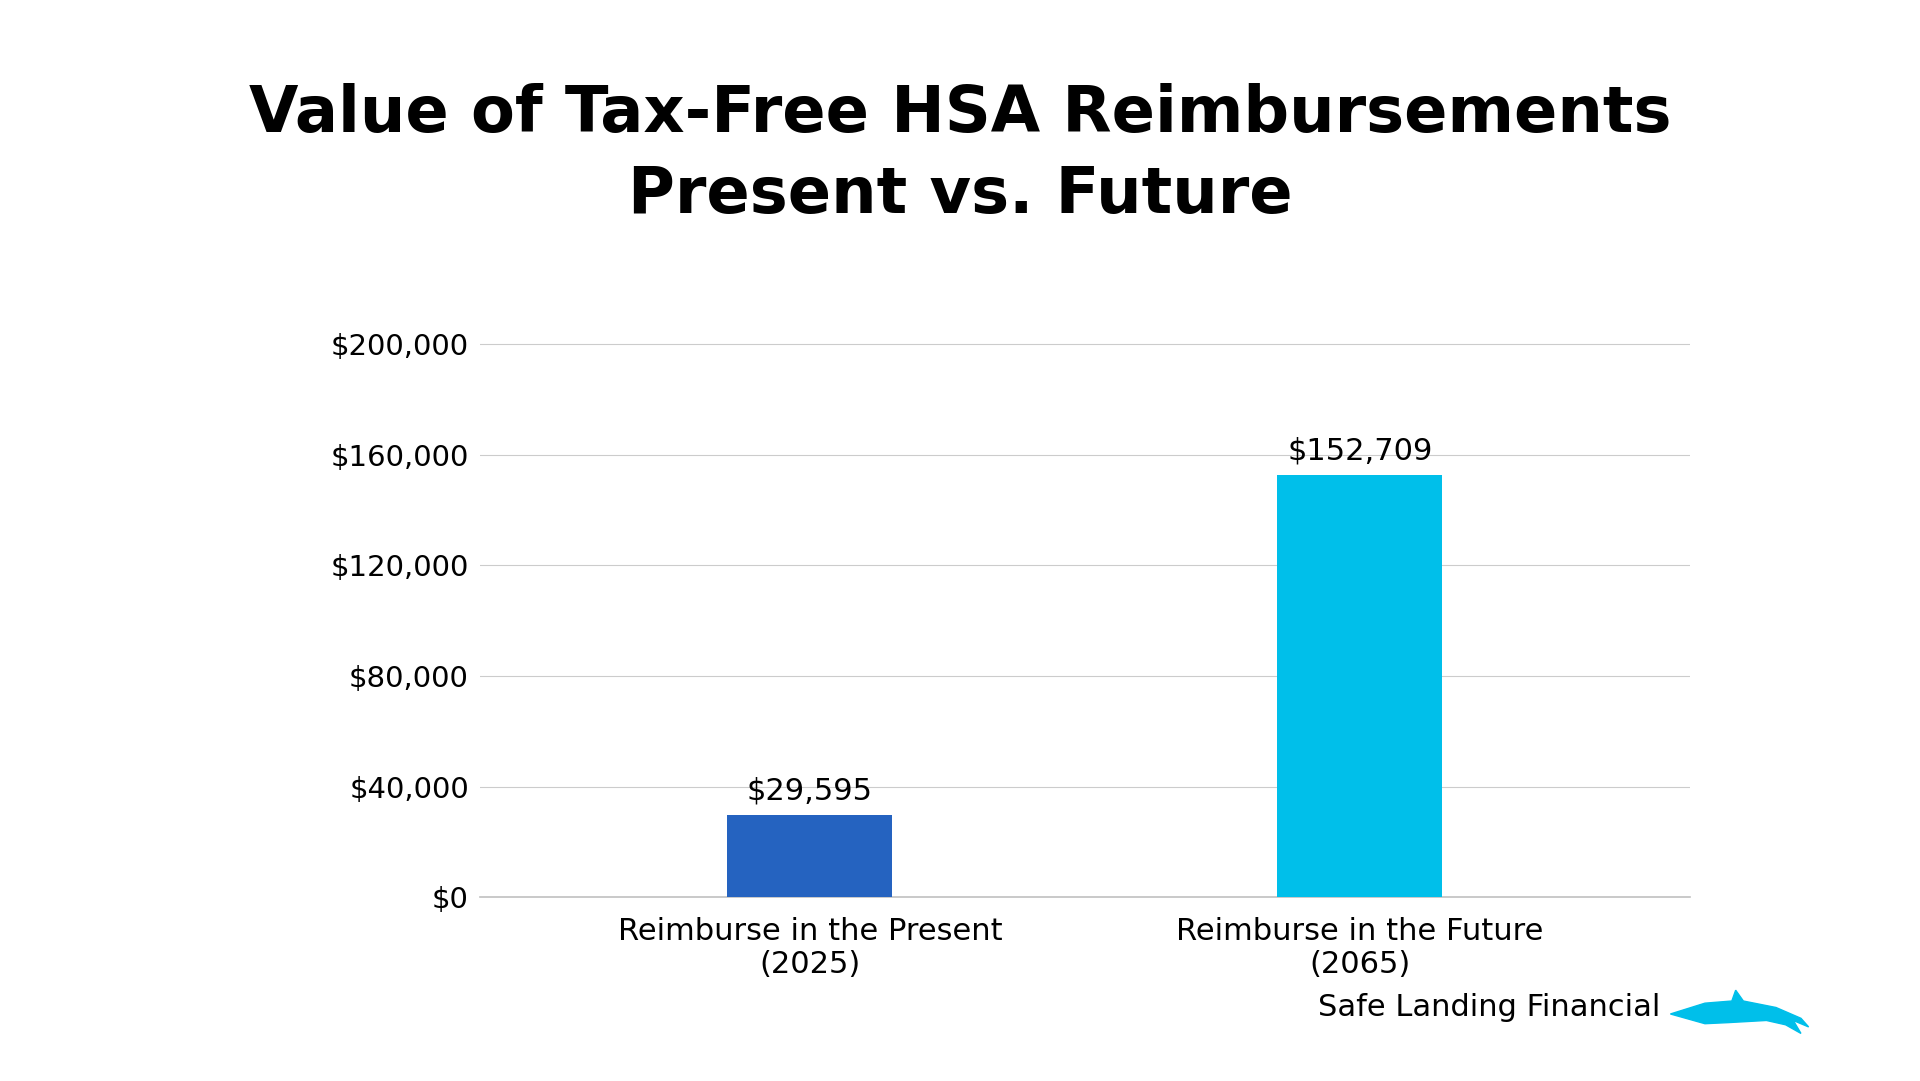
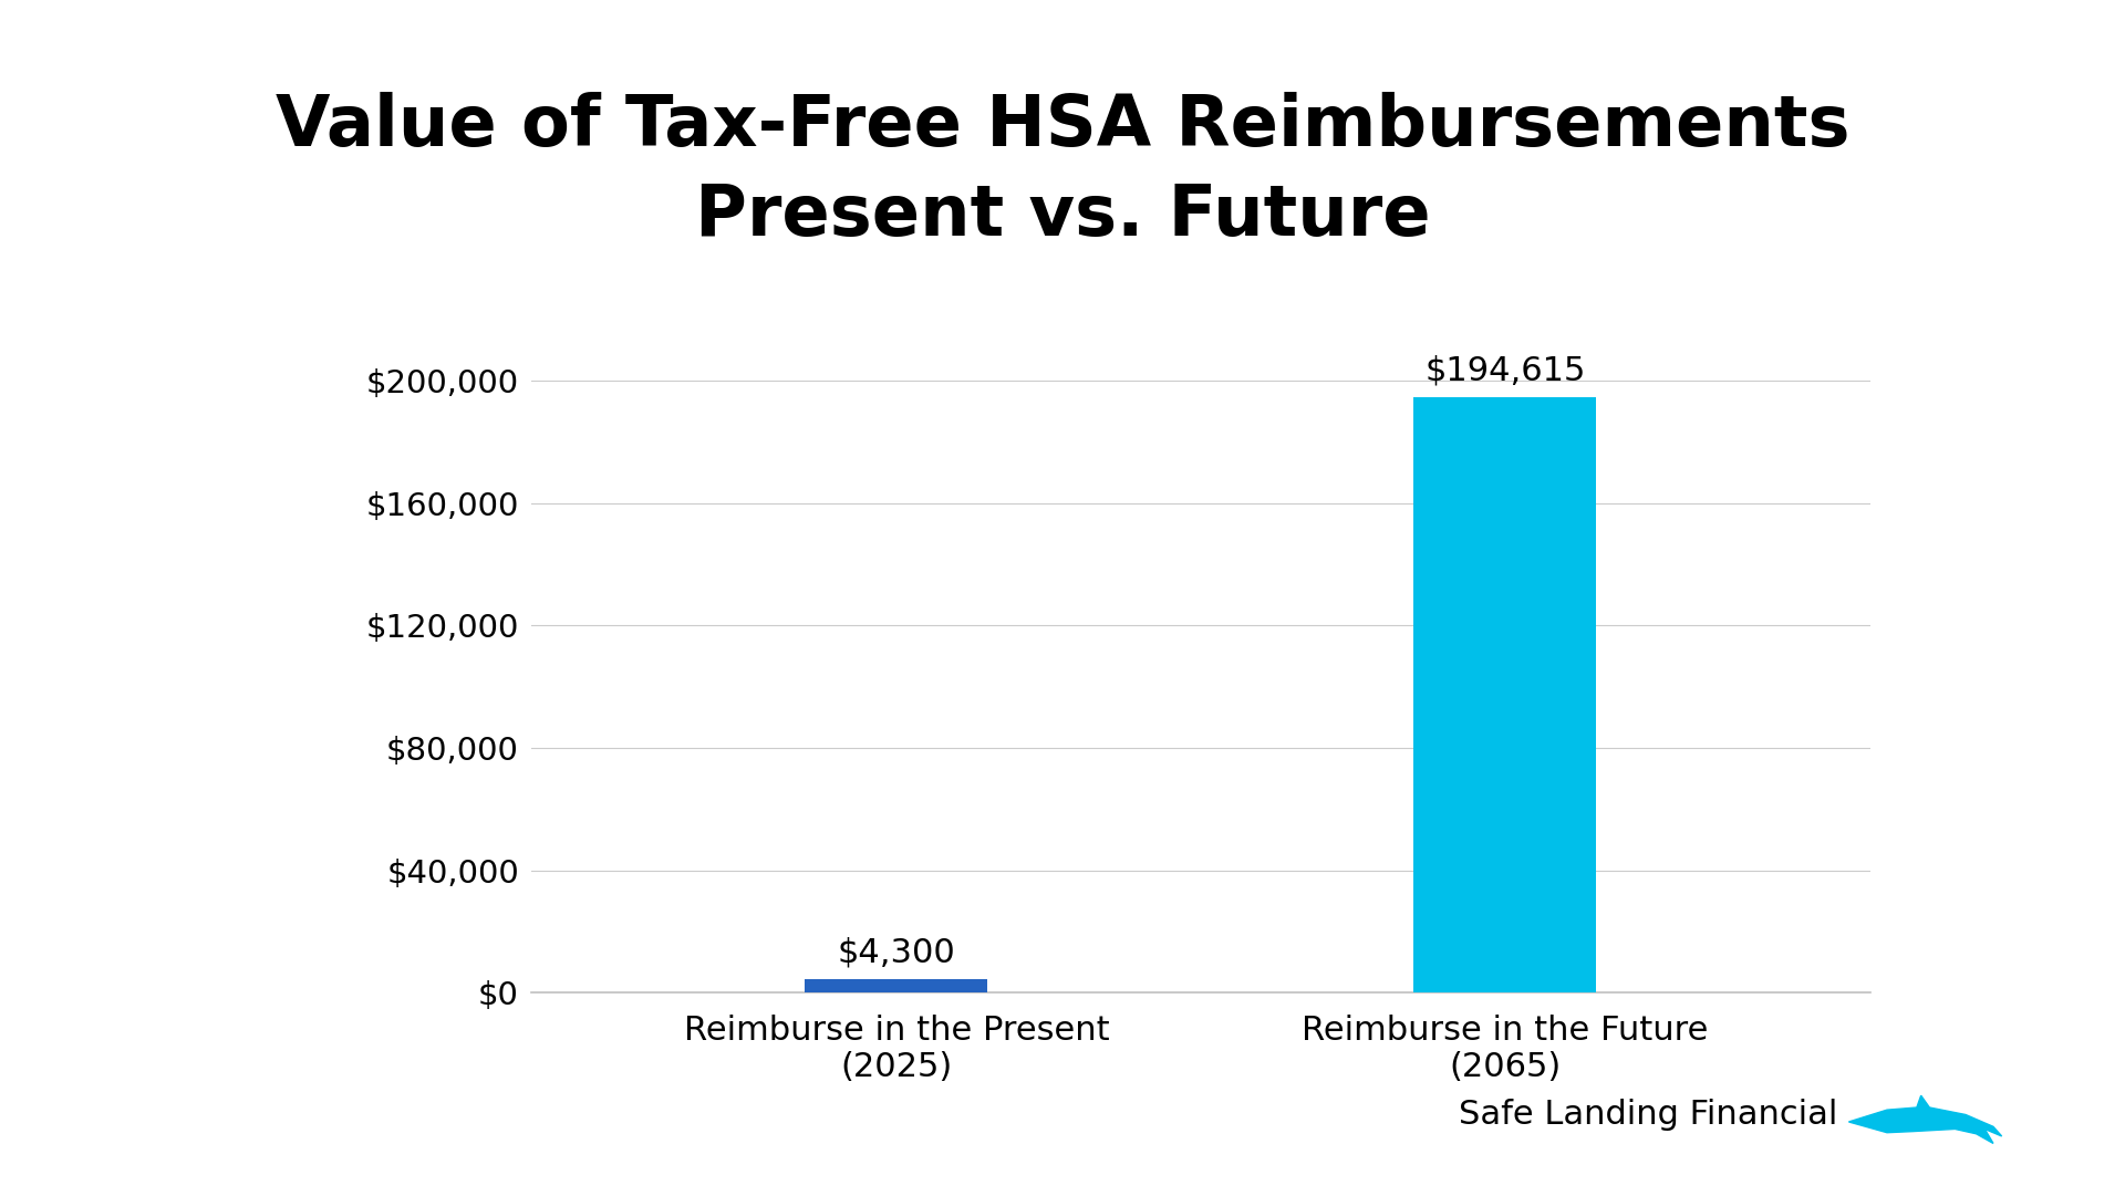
Reimburse in the Present (2025): $29,595 -> $4,300
Reimburse in the Future (2065): $152,709 -> $194,615
